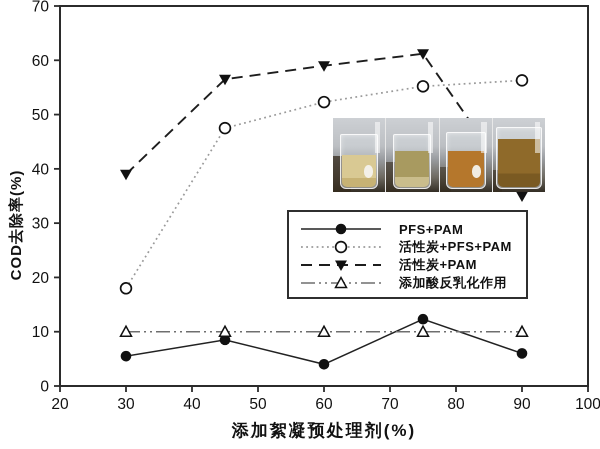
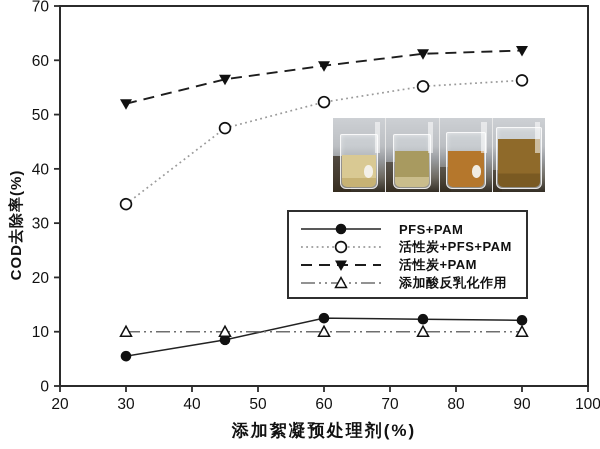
活性炭+PFS+PAM/30: 18 -> 34
活性炭+PAM/30: 39 -> 52
PFS+PAM/60: 4 -> 12
PFS+PAM/90: 6 -> 12
活性炭+PAM/90: 35 -> 62
